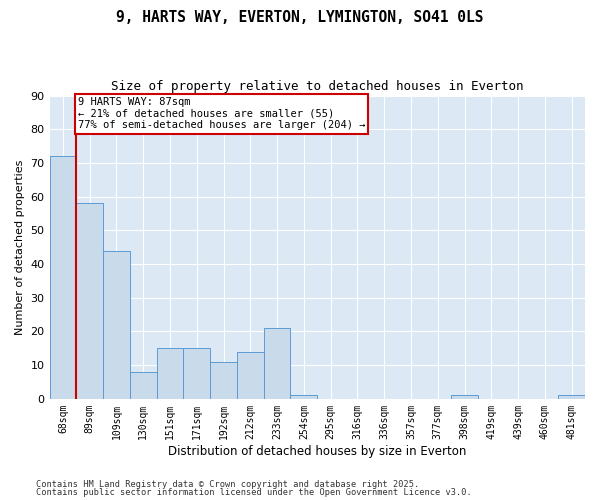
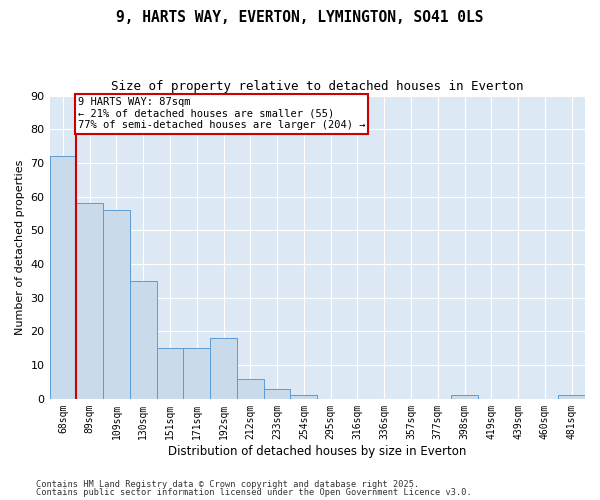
109sqm: 44 -> 56
130sqm: 8 -> 35
192sqm: 11 -> 18
212sqm: 14 -> 6
233sqm: 21 -> 3
